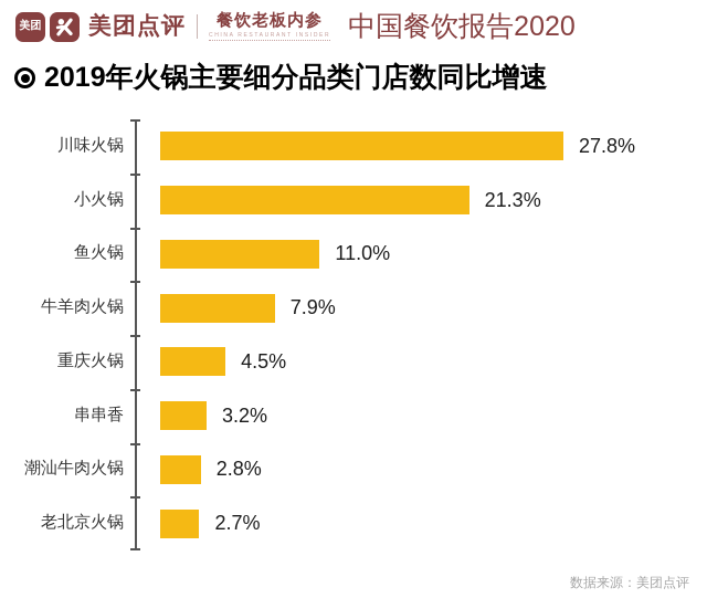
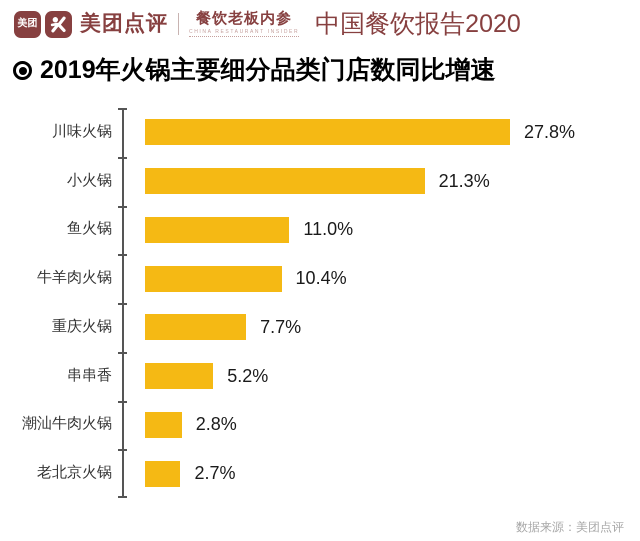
牛羊肉火锅: 7.9% -> 10.4%
重庆火锅: 4.5% -> 7.7%
串串香: 3.2% -> 5.2%
